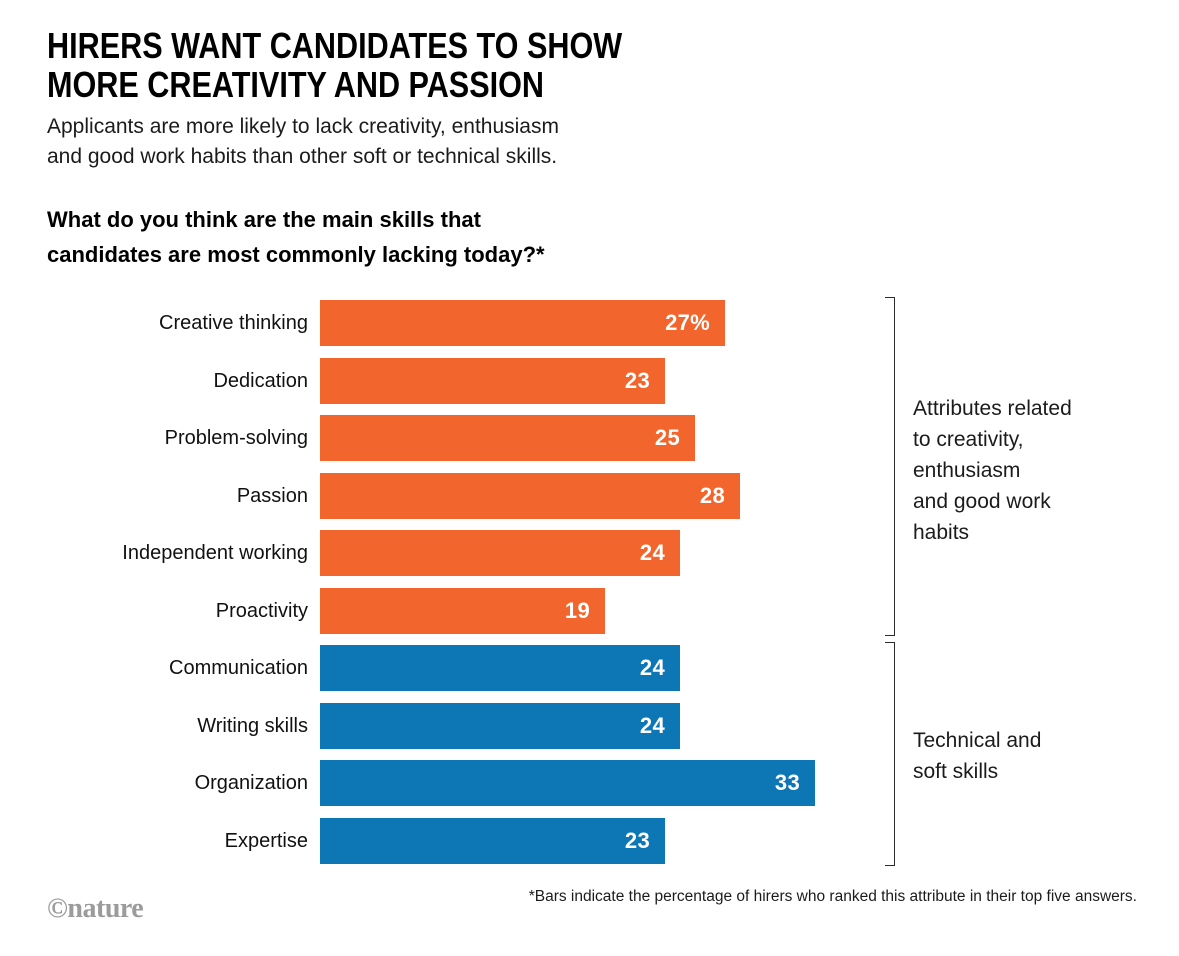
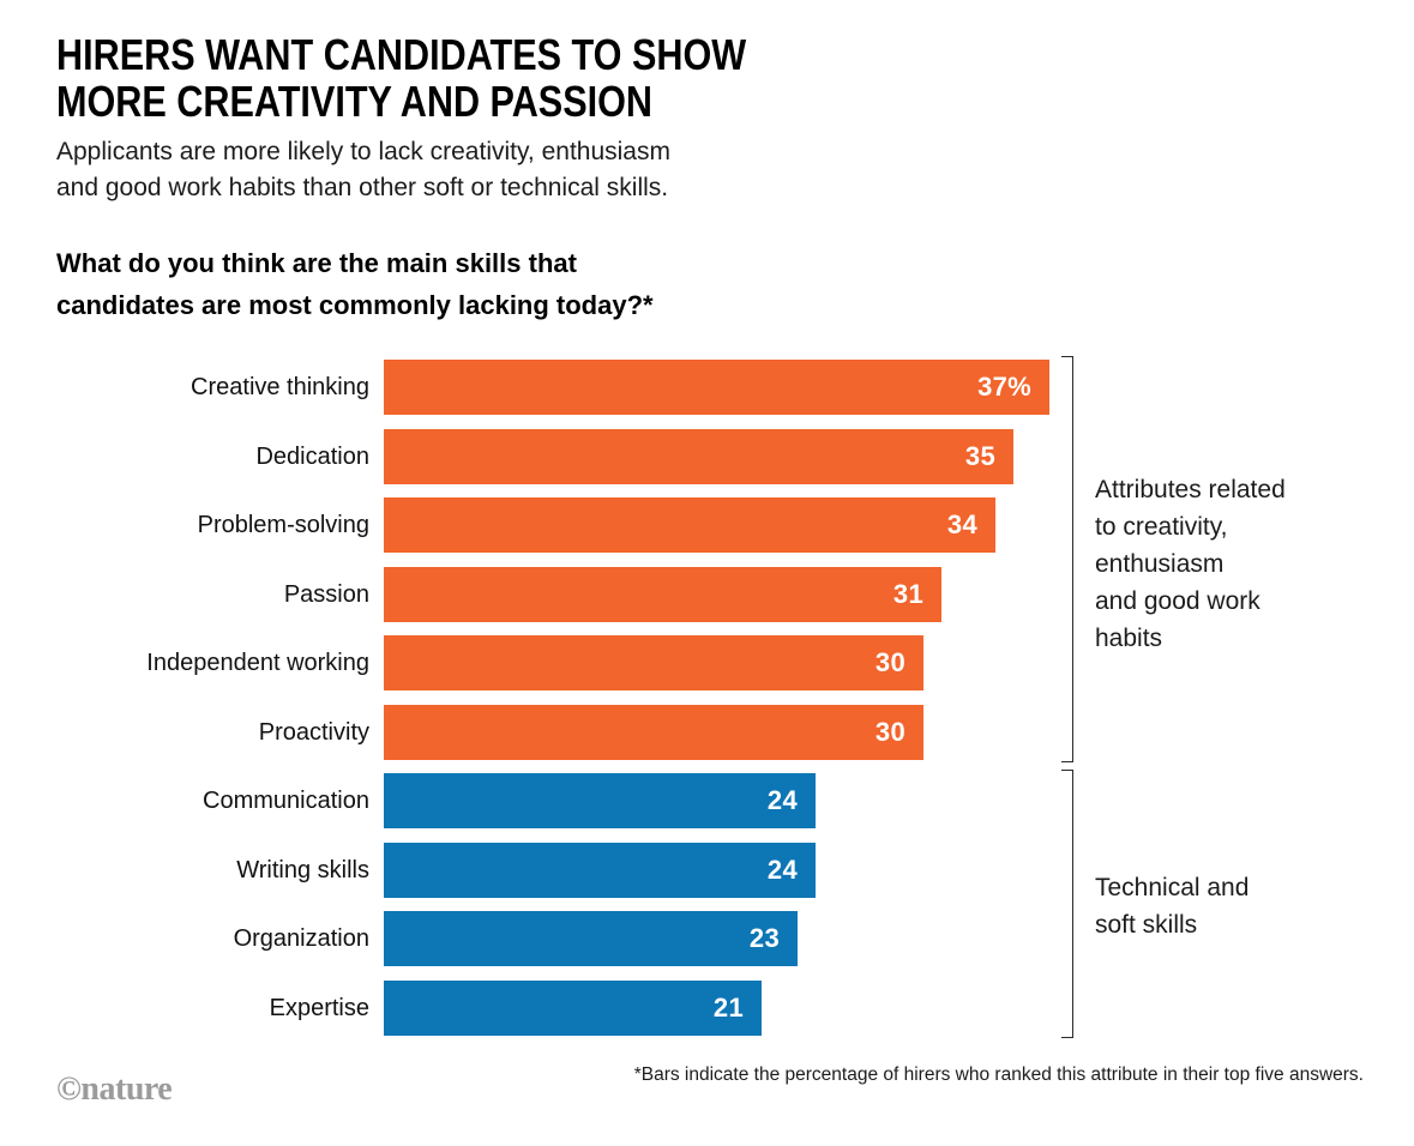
Creative thinking: 27% -> 37%
Dedication: 23 -> 35
Problem-solving: 25 -> 34
Passion: 28 -> 31
Independent working: 24 -> 30
Proactivity: 19 -> 30
Organization: 33 -> 23
Expertise: 23 -> 21
